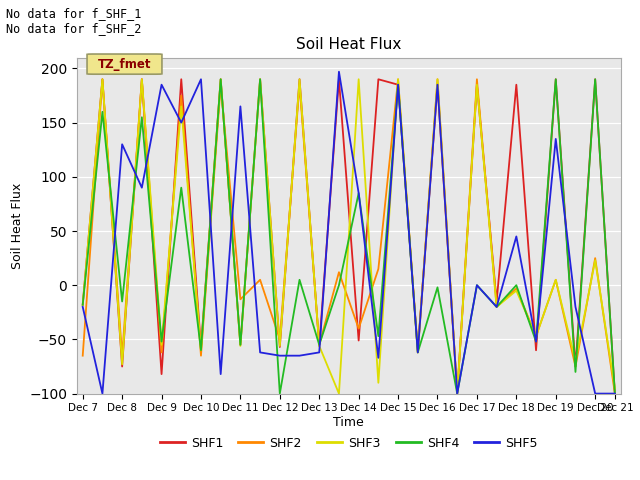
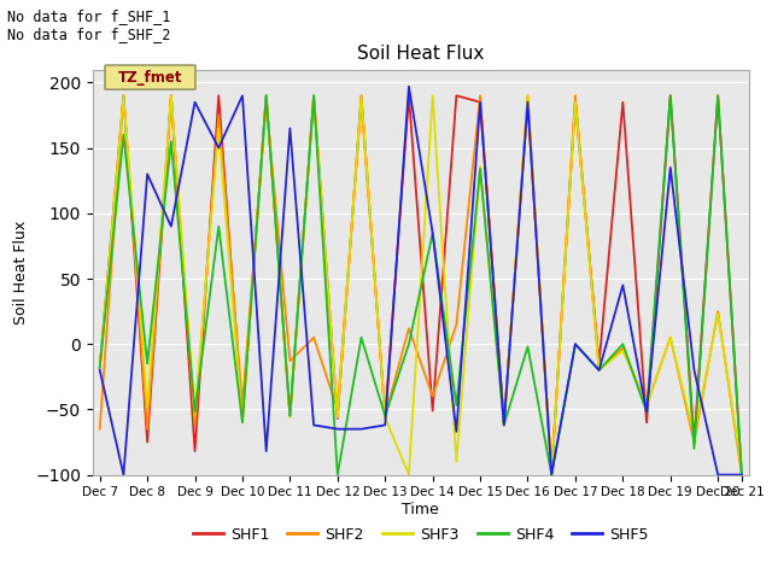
SHF3/Dec 8: -73 -> -48
SHF2/Dec 10: -65 -> -47
SHF3/Dec 15: 190 -> 136
SHF4/Dec 15: 185 -> 134
